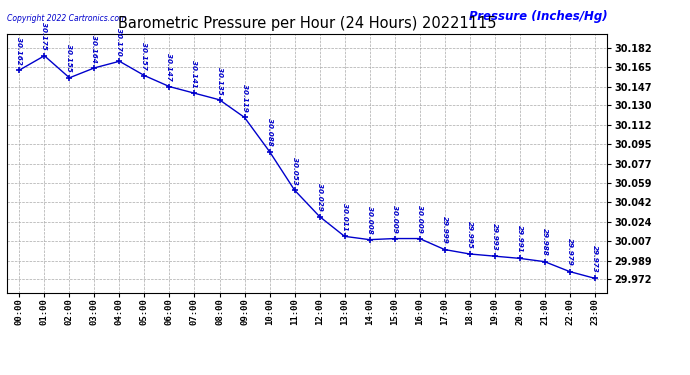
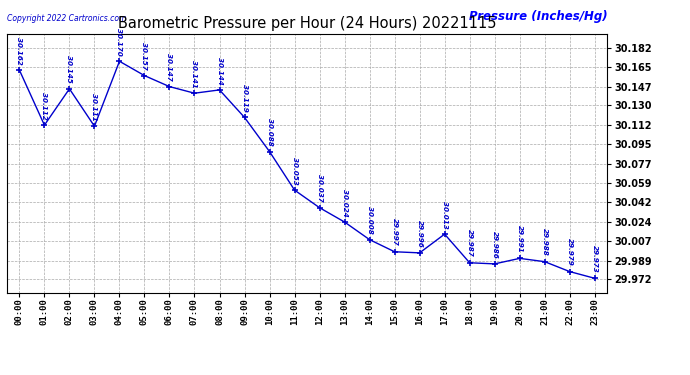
01:00: 30.175 -> 30.112
02:00: 30.155 -> 30.145
03:00: 30.164 -> 30.111
08:00: 30.135 -> 30.144
12:00: 30.029 -> 30.037
13:00: 30.011 -> 30.024
15:00: 30.009 -> 29.997
16:00: 30.009 -> 29.996
17:00: 29.999 -> 30.013
18:00: 29.995 -> 29.987
19:00: 29.993 -> 29.986
